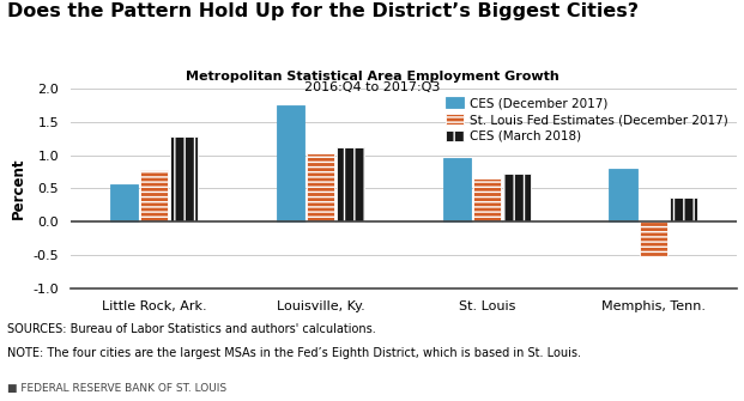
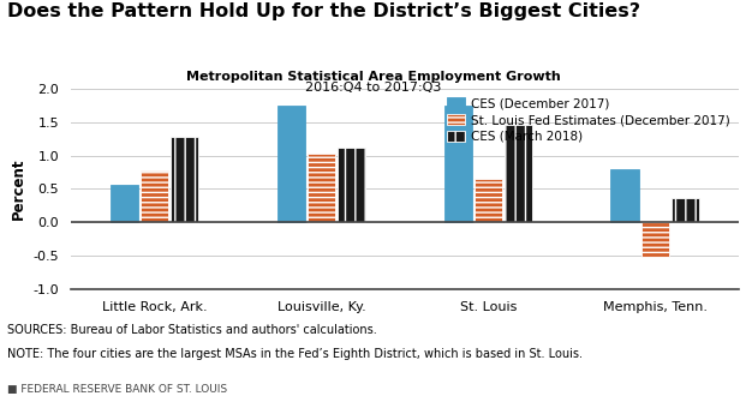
CES (December 2017)/St. Louis: 0.95 -> 1.74
CES (March 2018)/St. Louis: 0.73 -> 1.46
